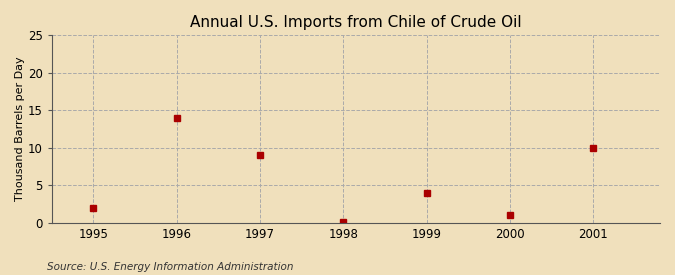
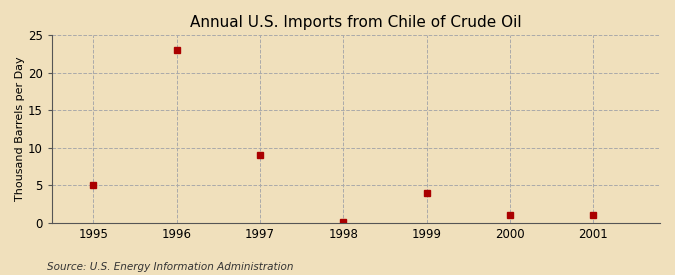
1995: 2.0 -> 5.0
1996: 14.0 -> 23.0
2001: 10.0 -> 1.0
